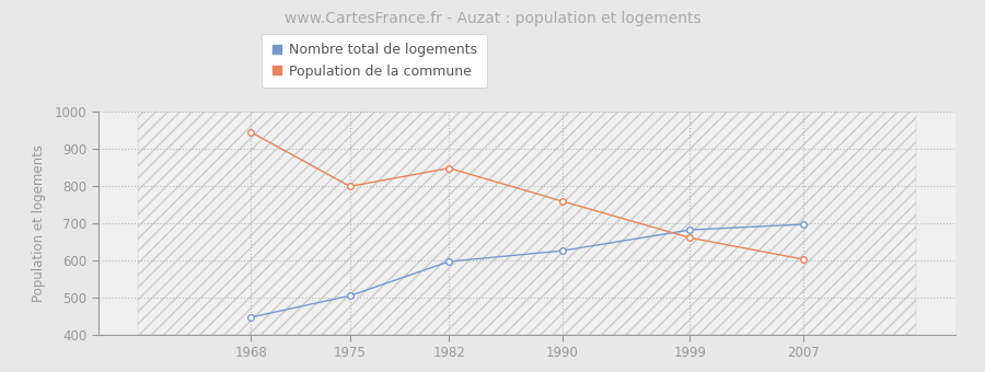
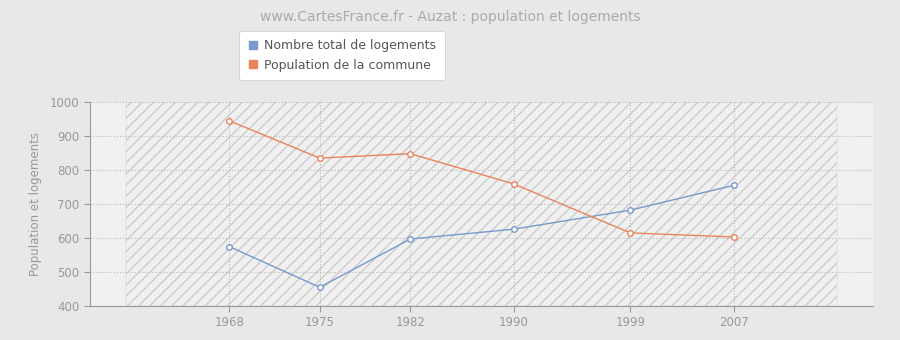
Nombre total de logements/1968: 447 -> 575
Nombre total de logements/1975: 505 -> 455
Population de la commune/1975: 799 -> 835
Population de la commune/1999: 661 -> 615
Nombre total de logements/2007: 697 -> 755
